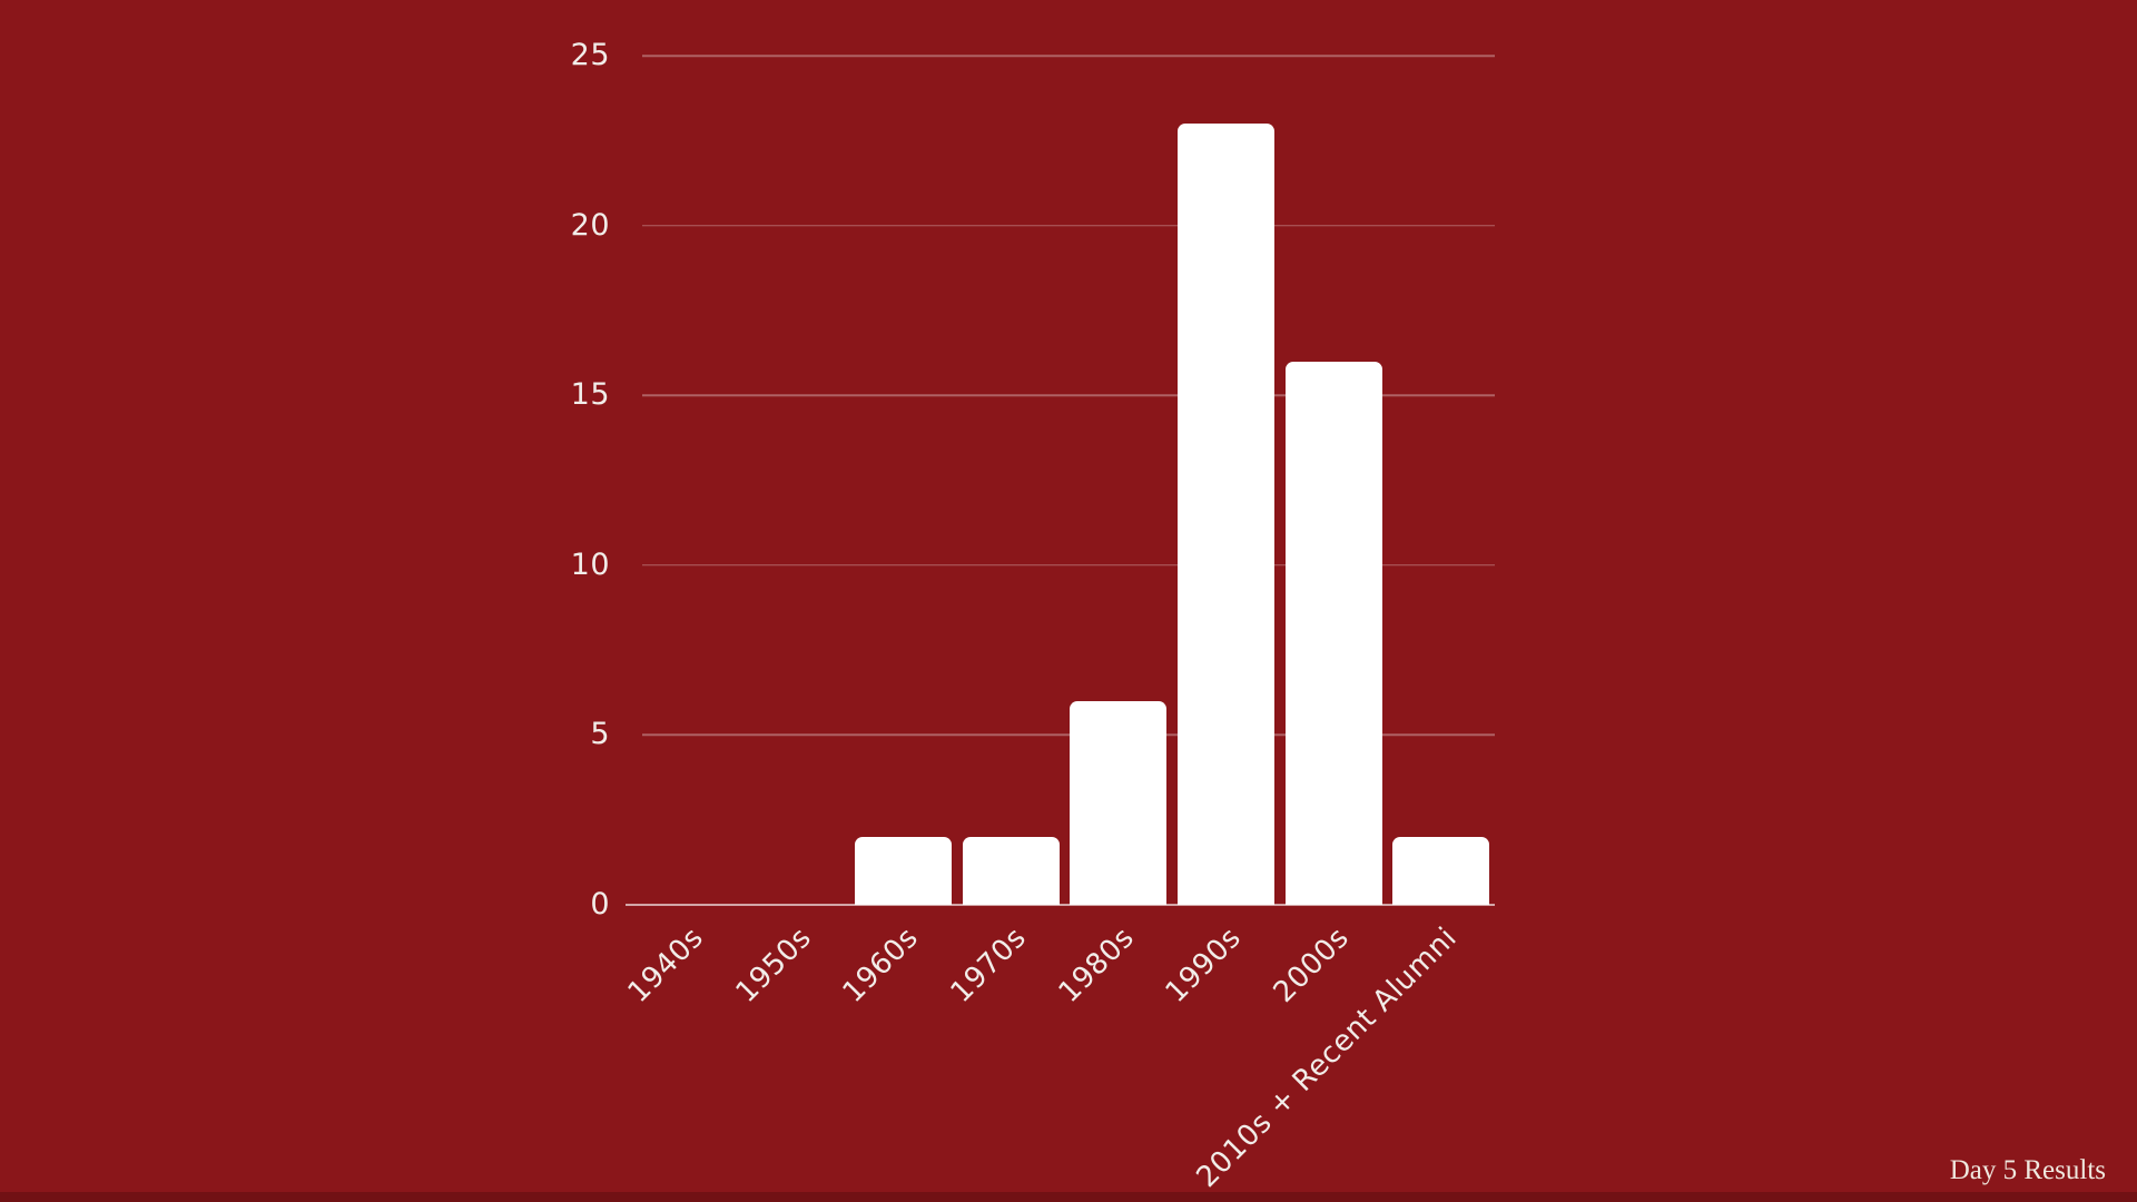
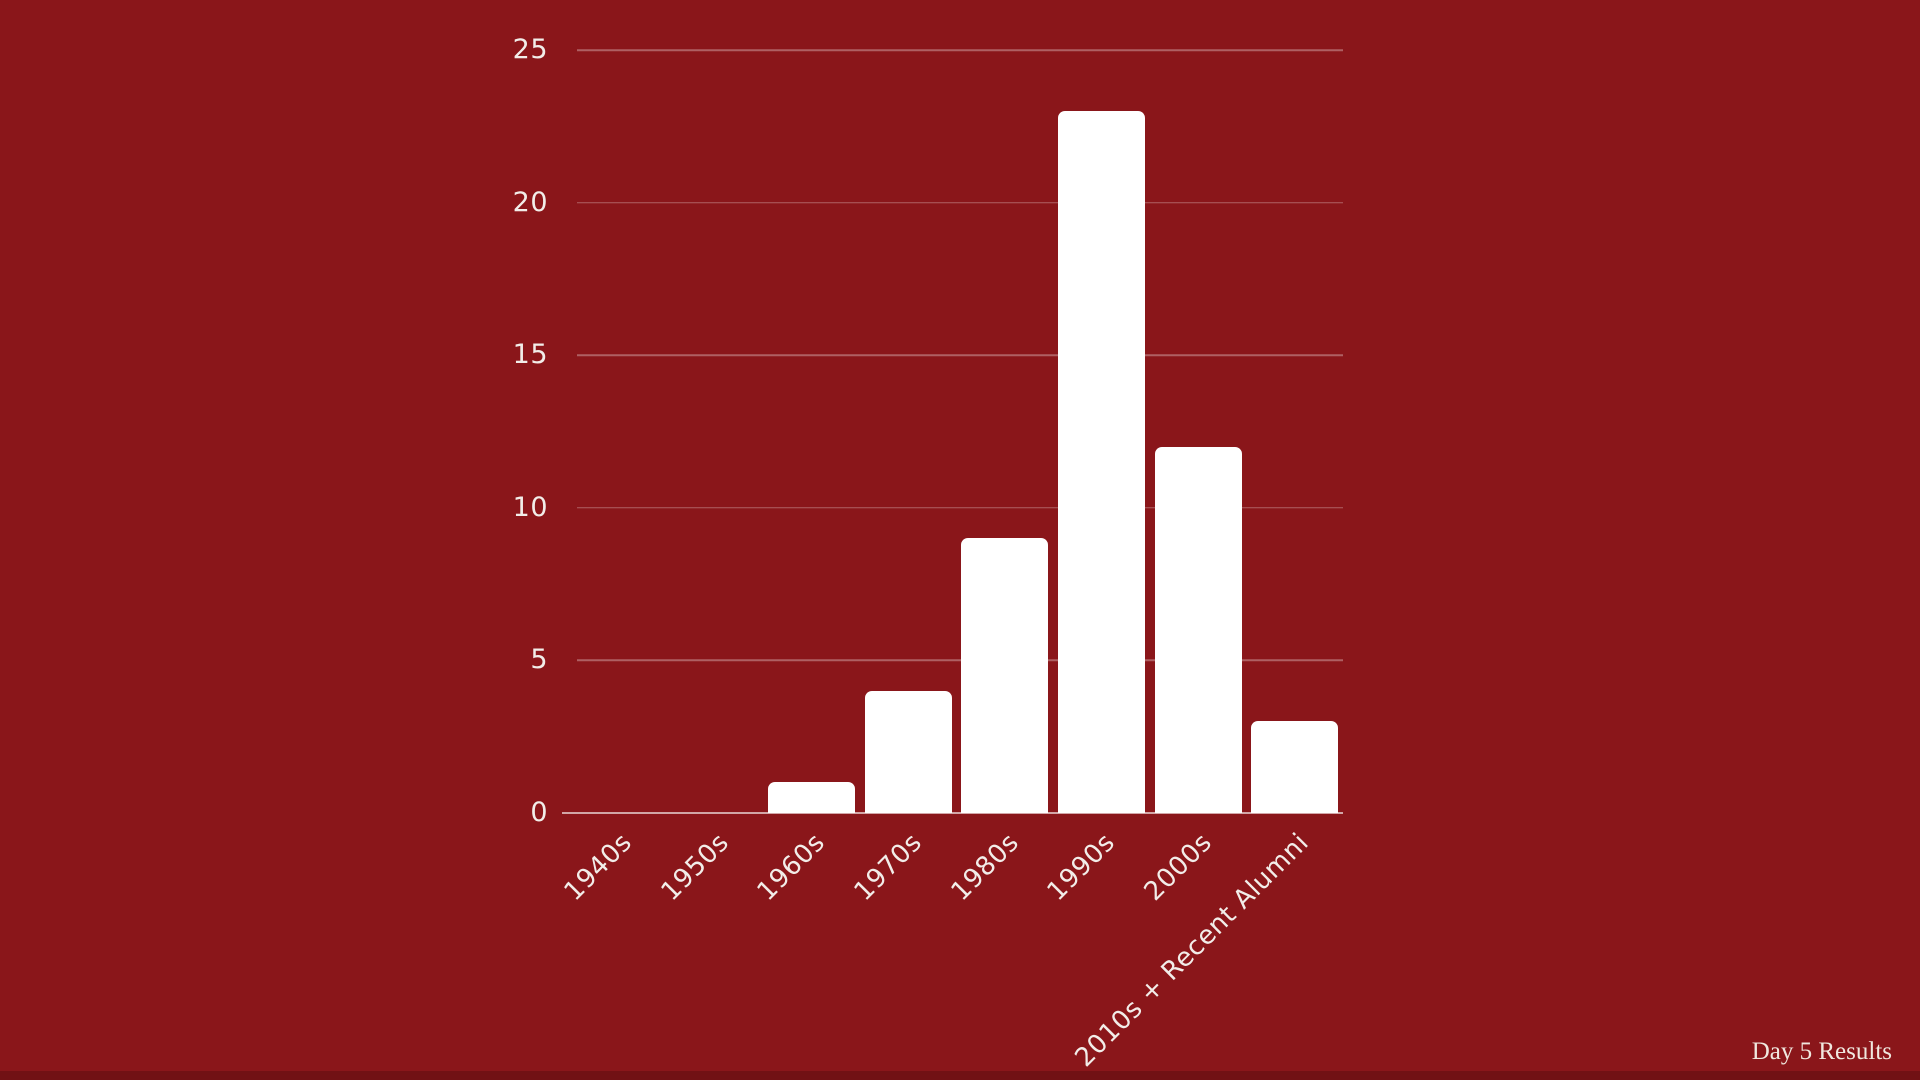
1960s: 2 -> 1
1970s: 2 -> 4
1980s: 6 -> 9
2000s: 16 -> 12
2010s + Recent Alumni: 2 -> 3
